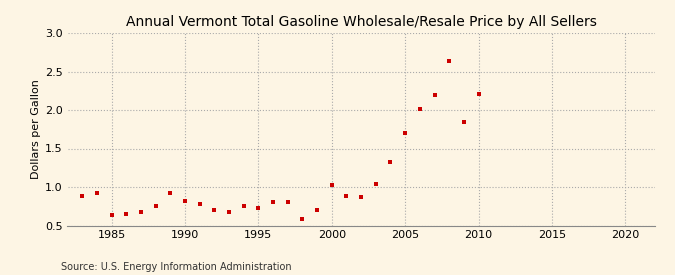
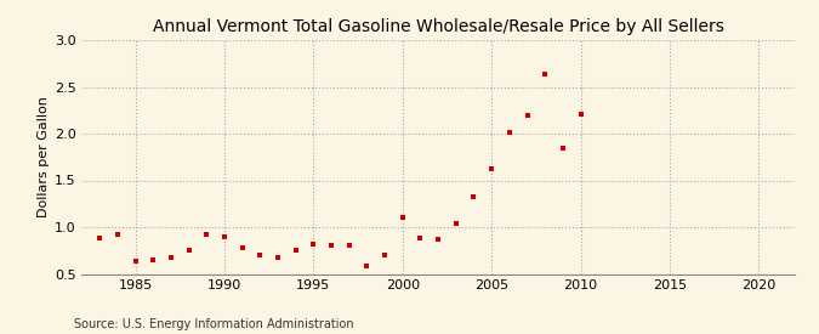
1990: 0.82 -> 0.90
1995: 0.73 -> 0.82
2000: 1.02 -> 1.10
2005: 1.70 -> 1.62
